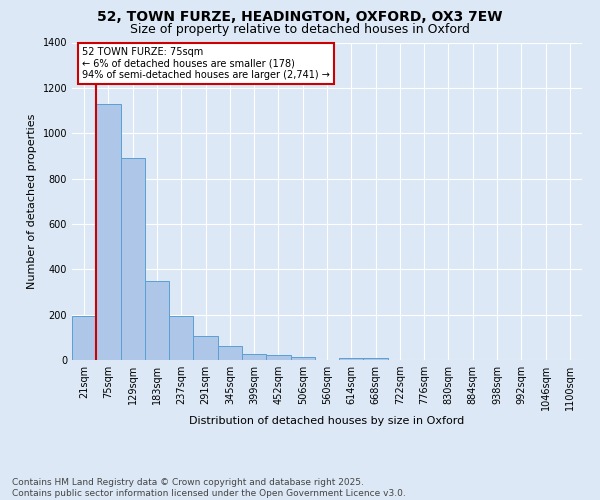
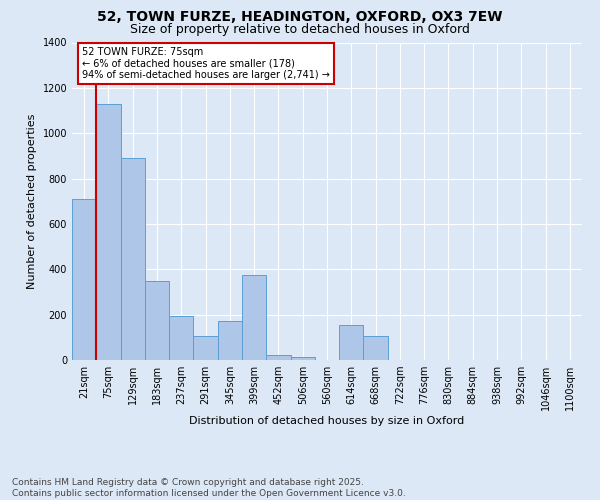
21sqm: 195 -> 710
345sqm: 62 -> 170
399sqm: 25 -> 375
614sqm: 8 -> 155
668sqm: 8 -> 105
